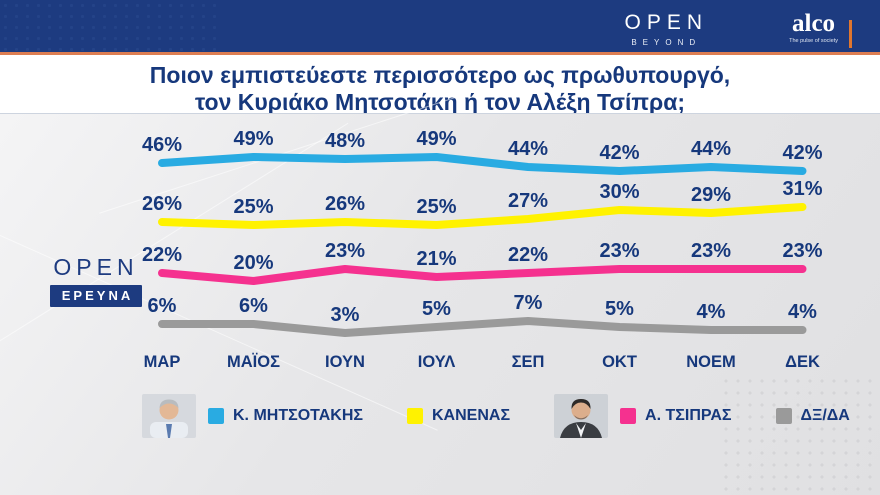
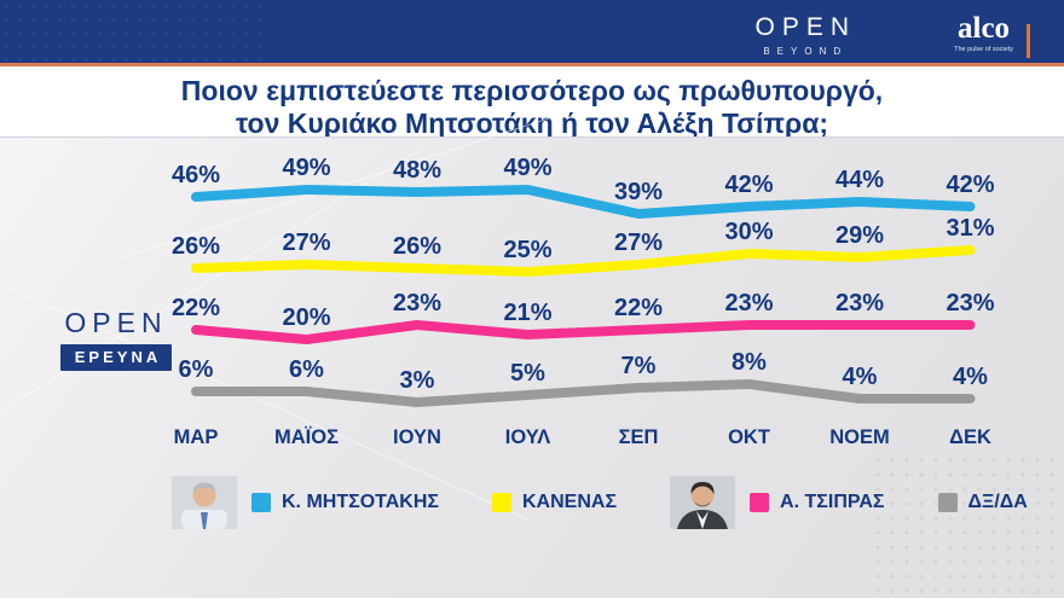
ΚΑΝΕΝΑΣ/ΜΑΪΟΣ: 25% -> 27%
Κ. ΜΗΤΣΟΤΑΚΗΣ/ΣΕΠ: 44% -> 39%
ΔΞ/ΔΑ/ΟΚΤ: 5% -> 8%
